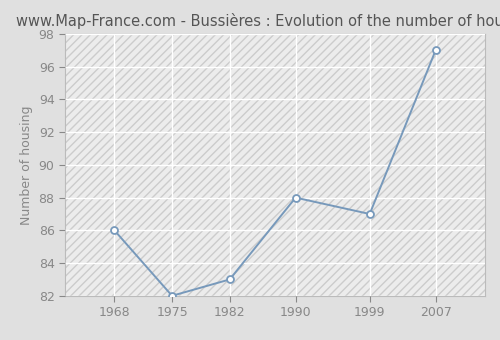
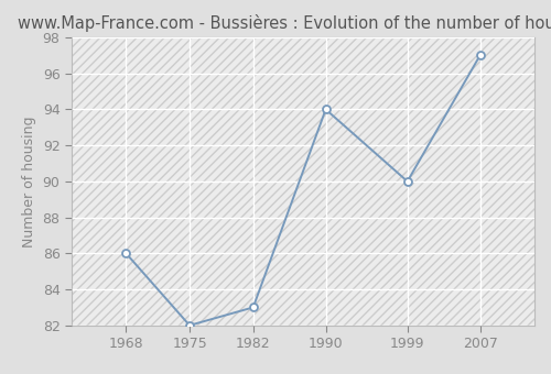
1990: 88 -> 94
1999: 87 -> 90
